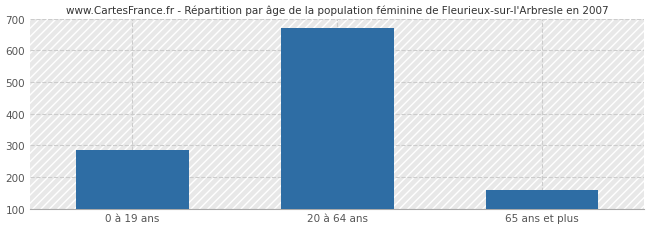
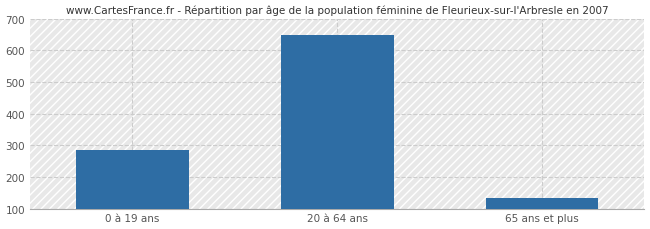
20 à 64 ans: 670 -> 649
65 ans et plus: 160 -> 133
